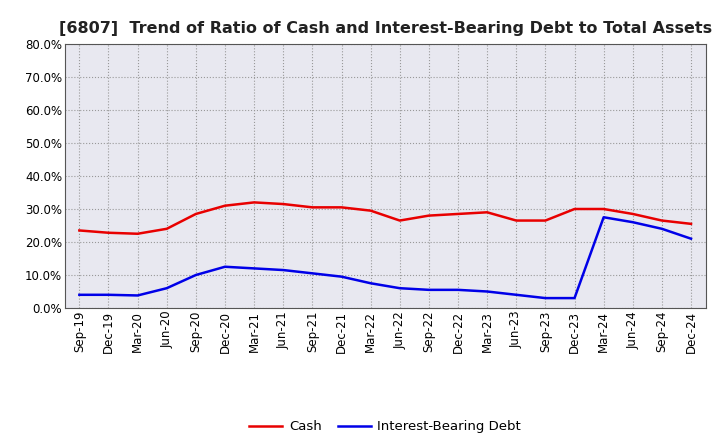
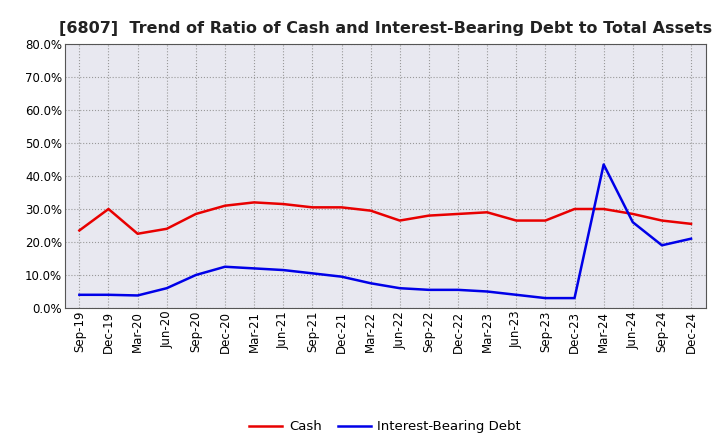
Cash/Dec-19: 22.8% -> 30.0%
Interest-Bearing Debt/Mar-24: 27.5% -> 43.5%
Interest-Bearing Debt/Sep-24: 24.0% -> 19.0%
